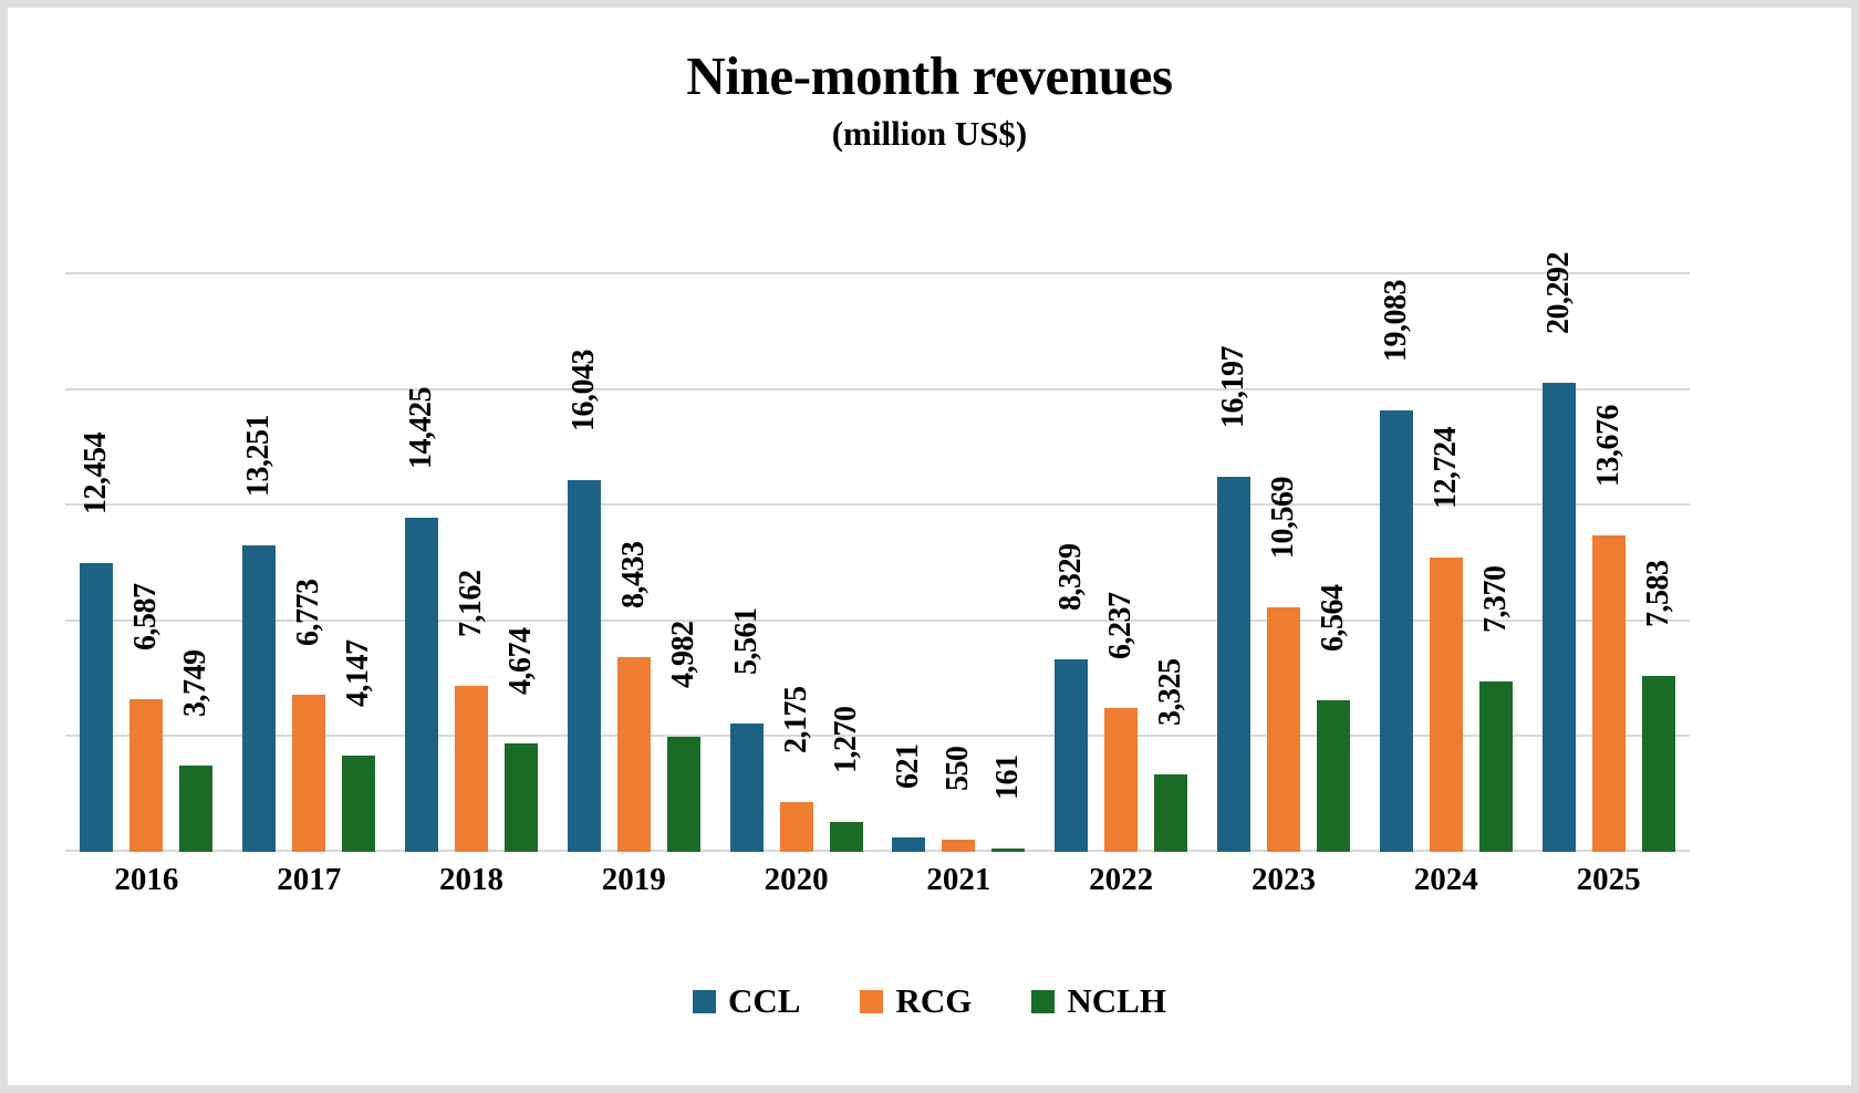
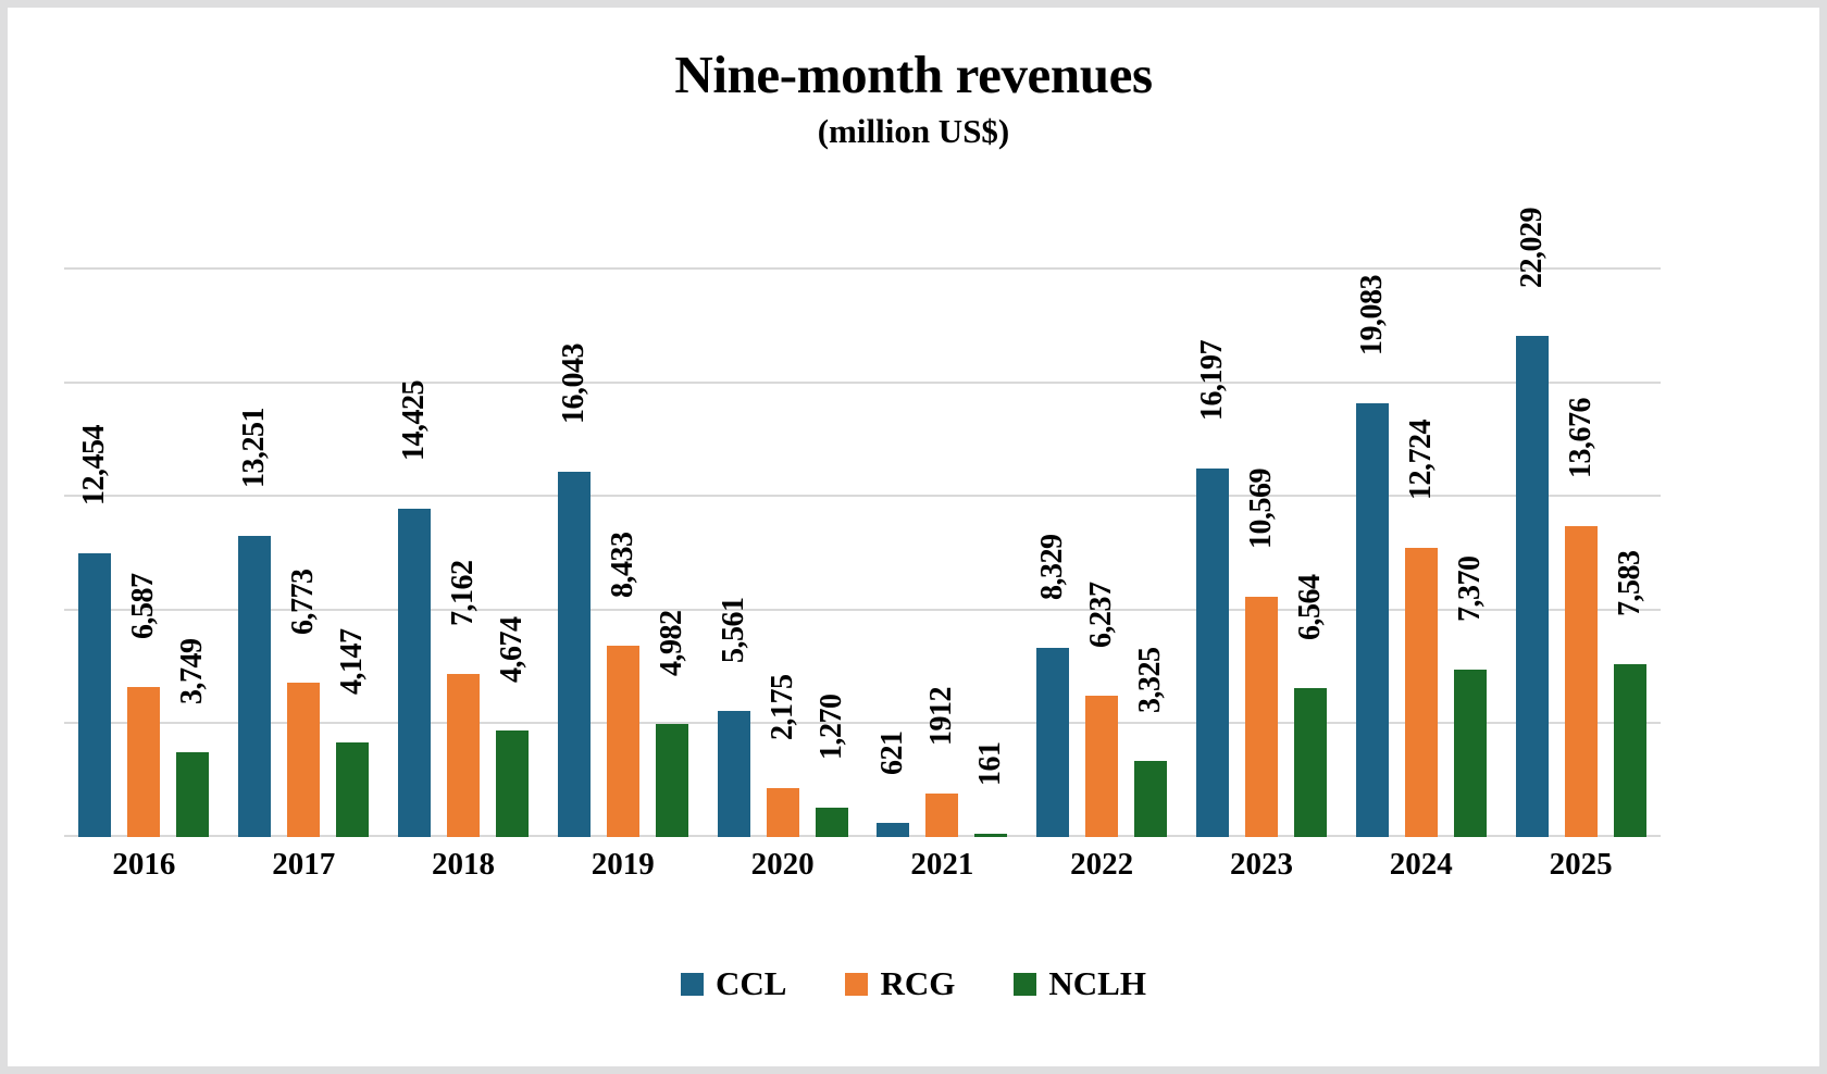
RCG/2021: 550 -> 1912
CCL/2025: 20,292 -> 22,029
